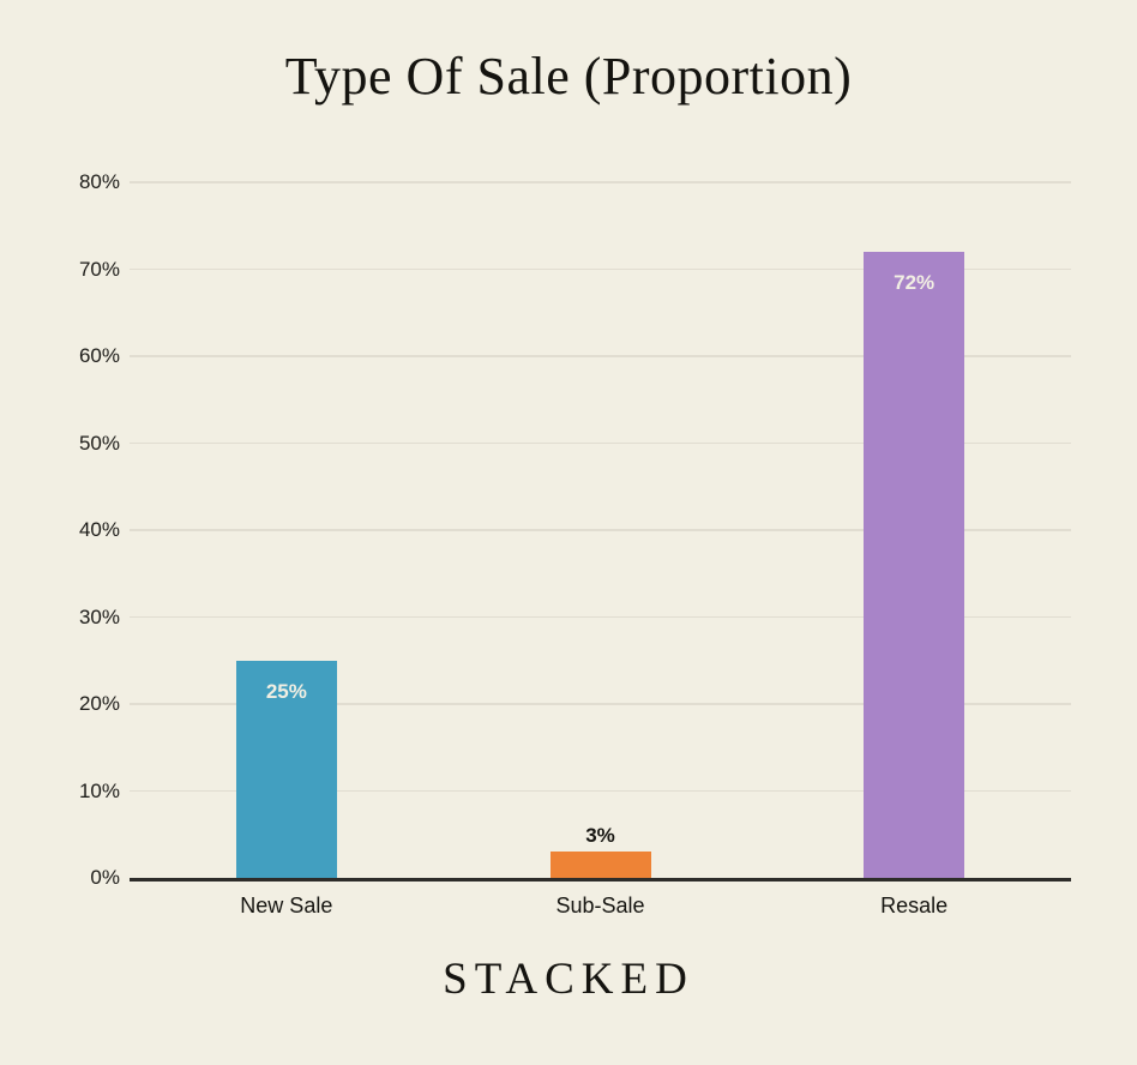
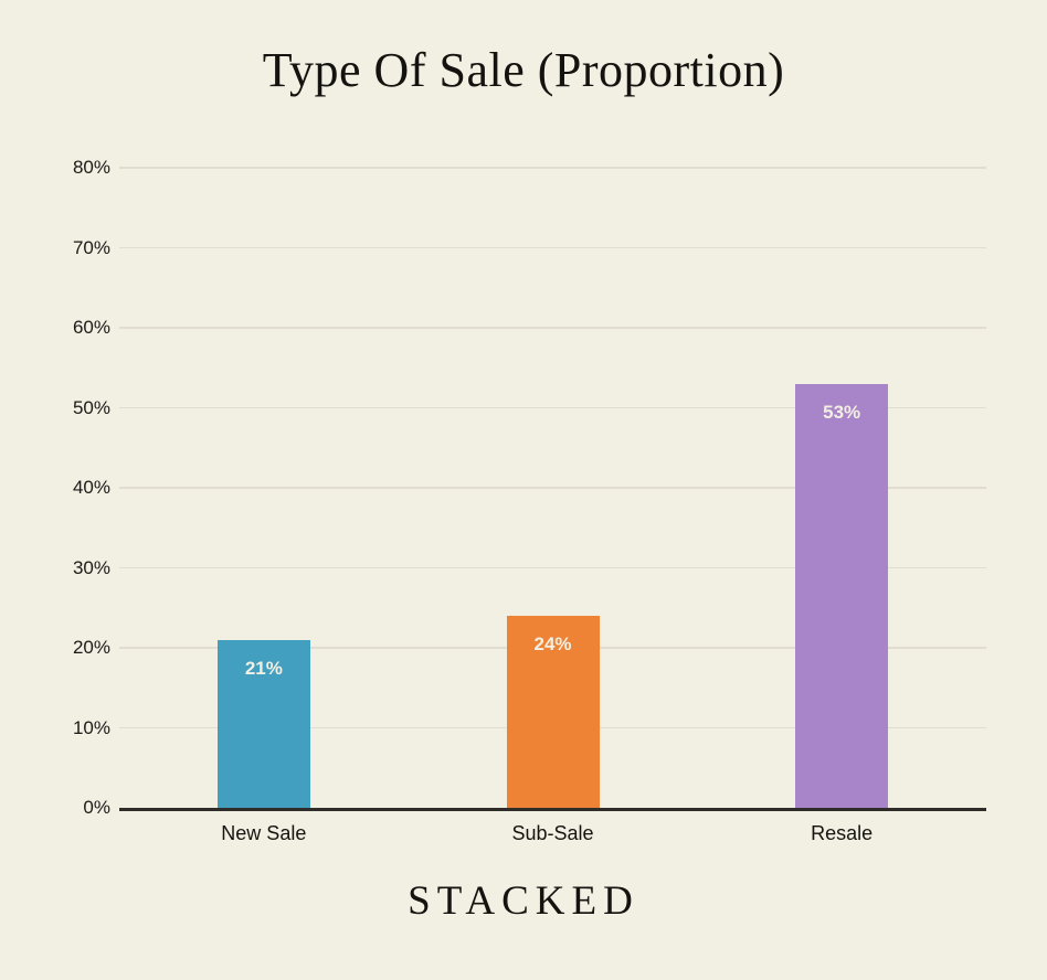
New Sale: 25% -> 21%
Sub-Sale: 3% -> 24%
Resale: 72% -> 53%
